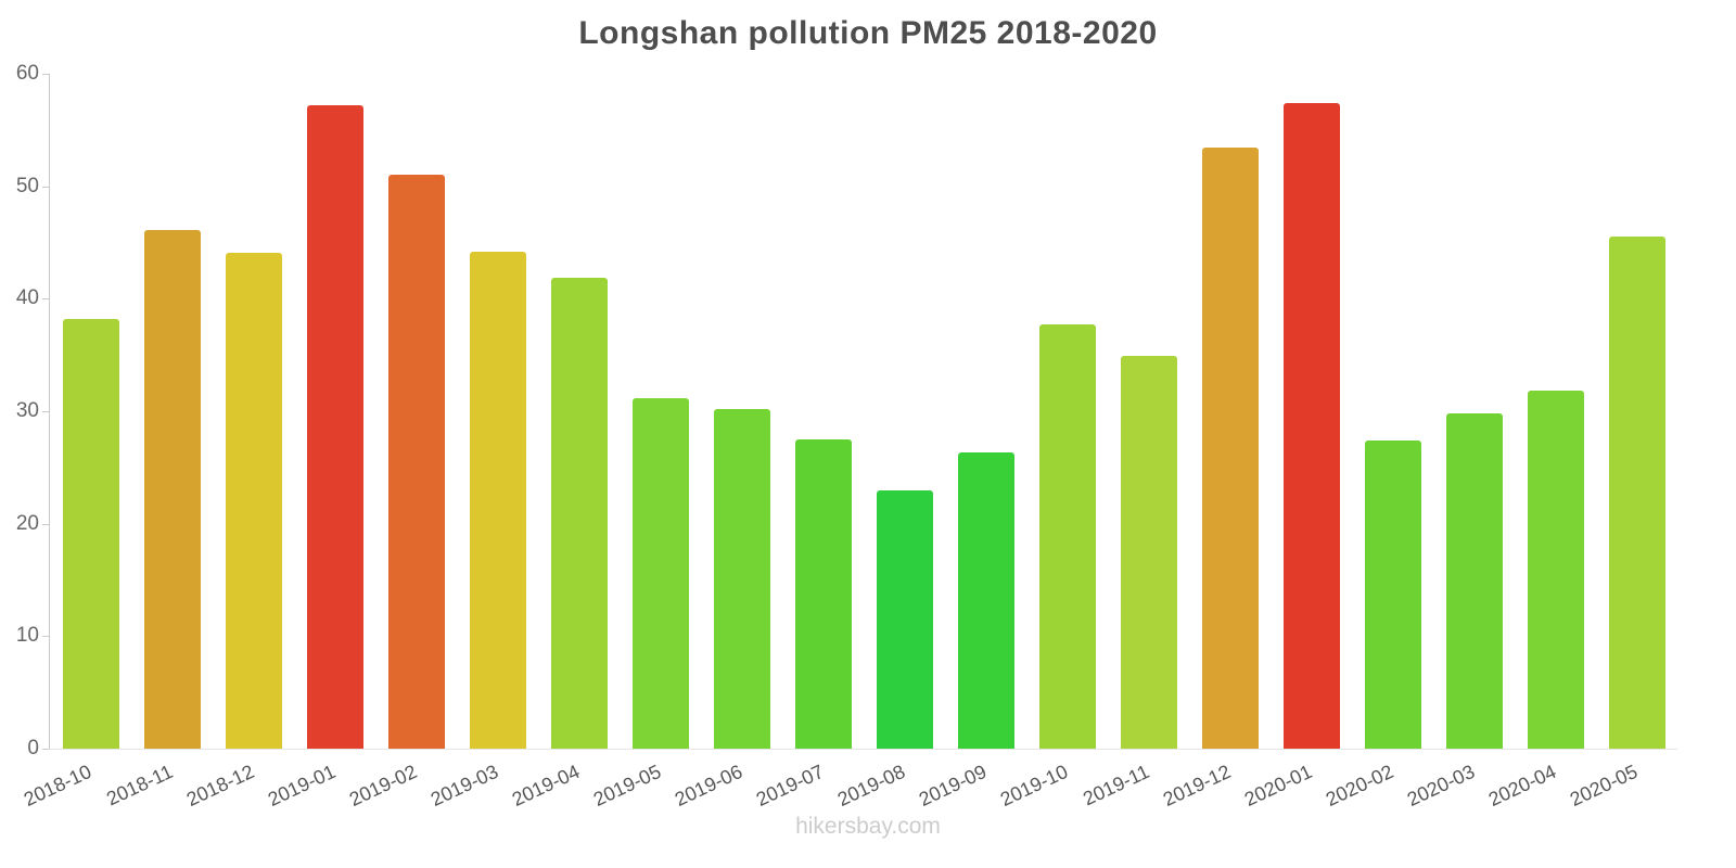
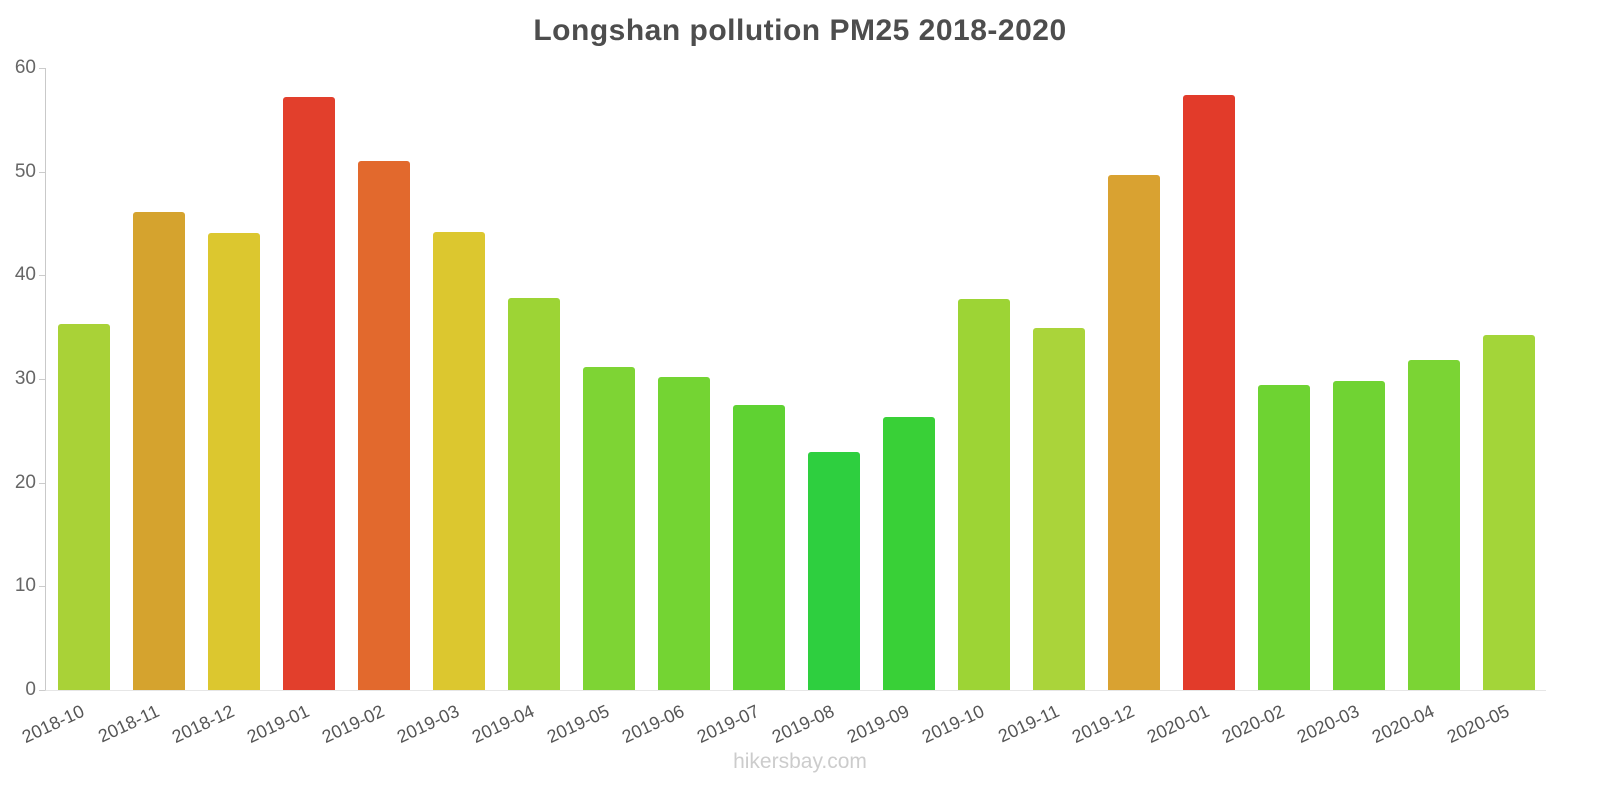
2018-10: 38.2 -> 35.3
2019-04: 41.9 -> 37.8
2019-12: 53.4 -> 49.7
2020-02: 27.4 -> 29.4
2020-05: 45.5 -> 34.2
